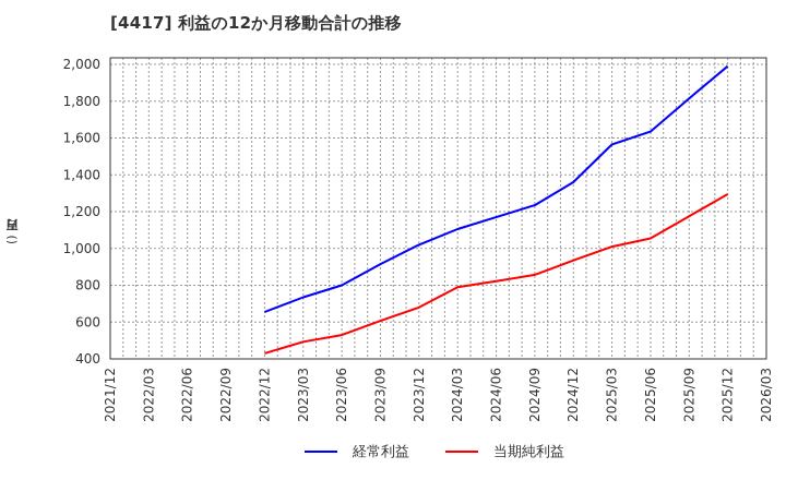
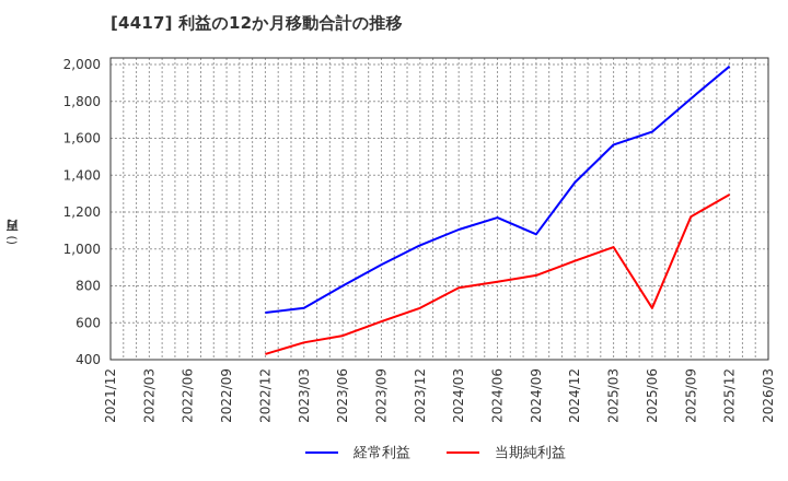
経常利益/2023/03: 740 -> 680
経常利益/2024/09: 1240 -> 1080
当期純利益/2025/06: 1060 -> 680
